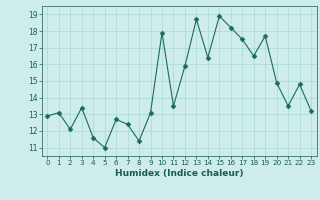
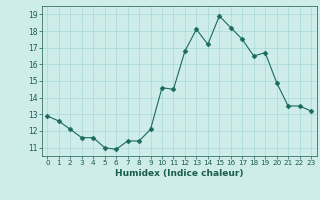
1: 13.1 -> 12.6
3: 13.4 -> 11.6
6: 12.7 -> 10.9
7: 12.4 -> 11.4
9: 13.1 -> 12.1
10: 17.9 -> 14.6
11: 13.5 -> 14.5
12: 15.9 -> 16.8
13: 18.7 -> 18.1
14: 16.4 -> 17.2
19: 17.7 -> 16.7
22: 14.8 -> 13.5
